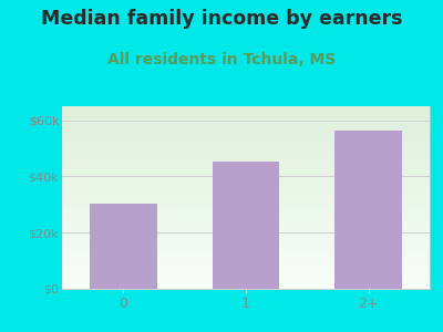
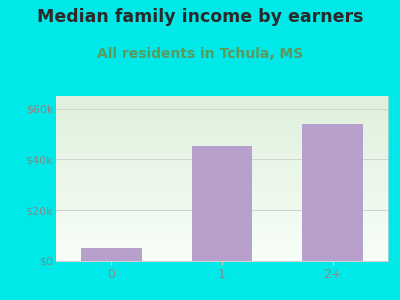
0: $30.5k -> $5.0k
2+: $56.5k -> $54.0k
